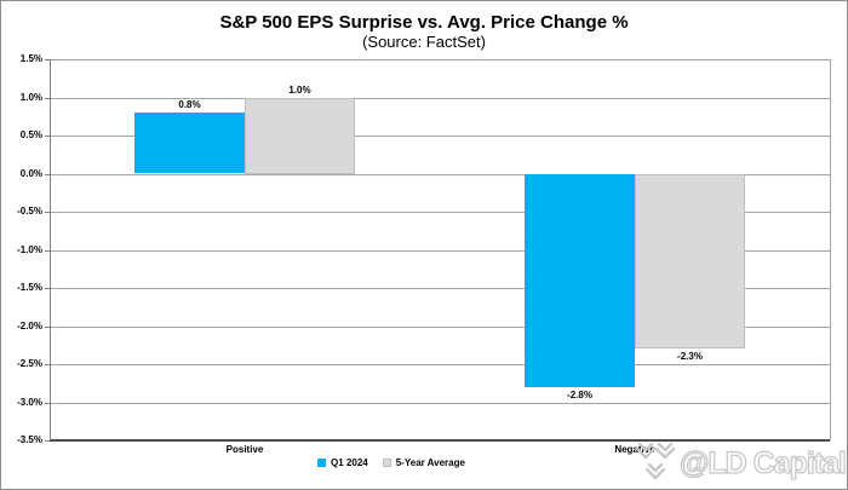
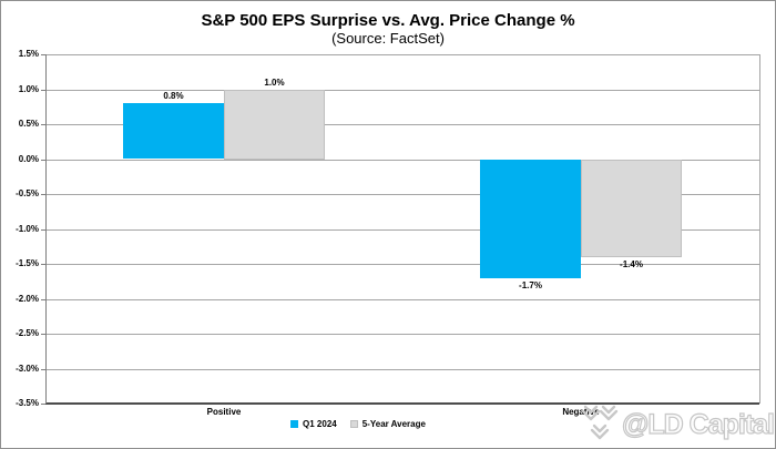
Q1 2024/Negative: -2.8% -> -1.7%
5-Year Average/Negative: -2.3% -> -1.4%
